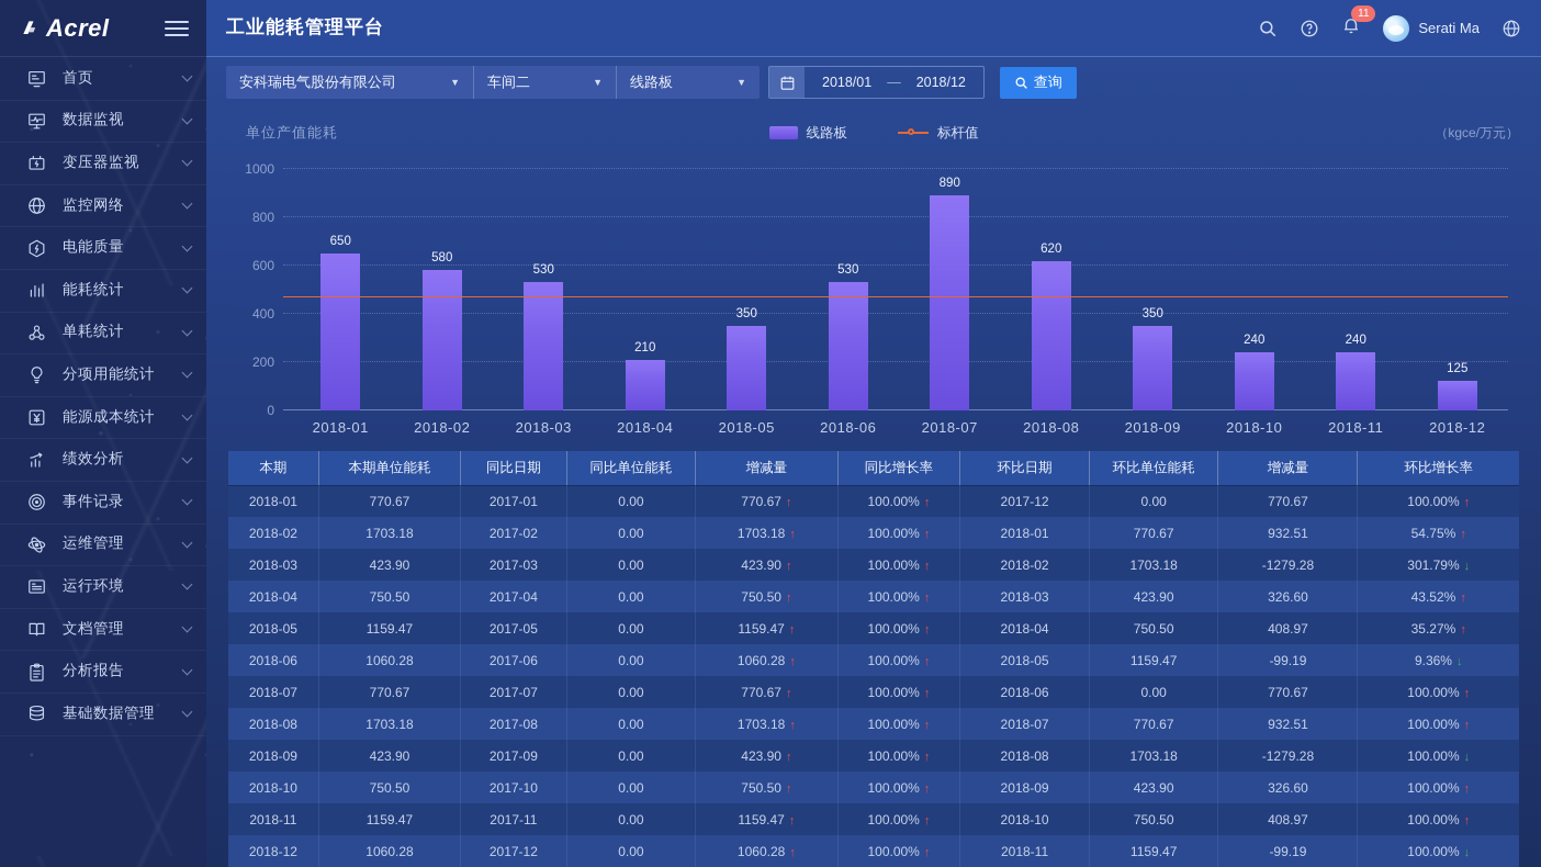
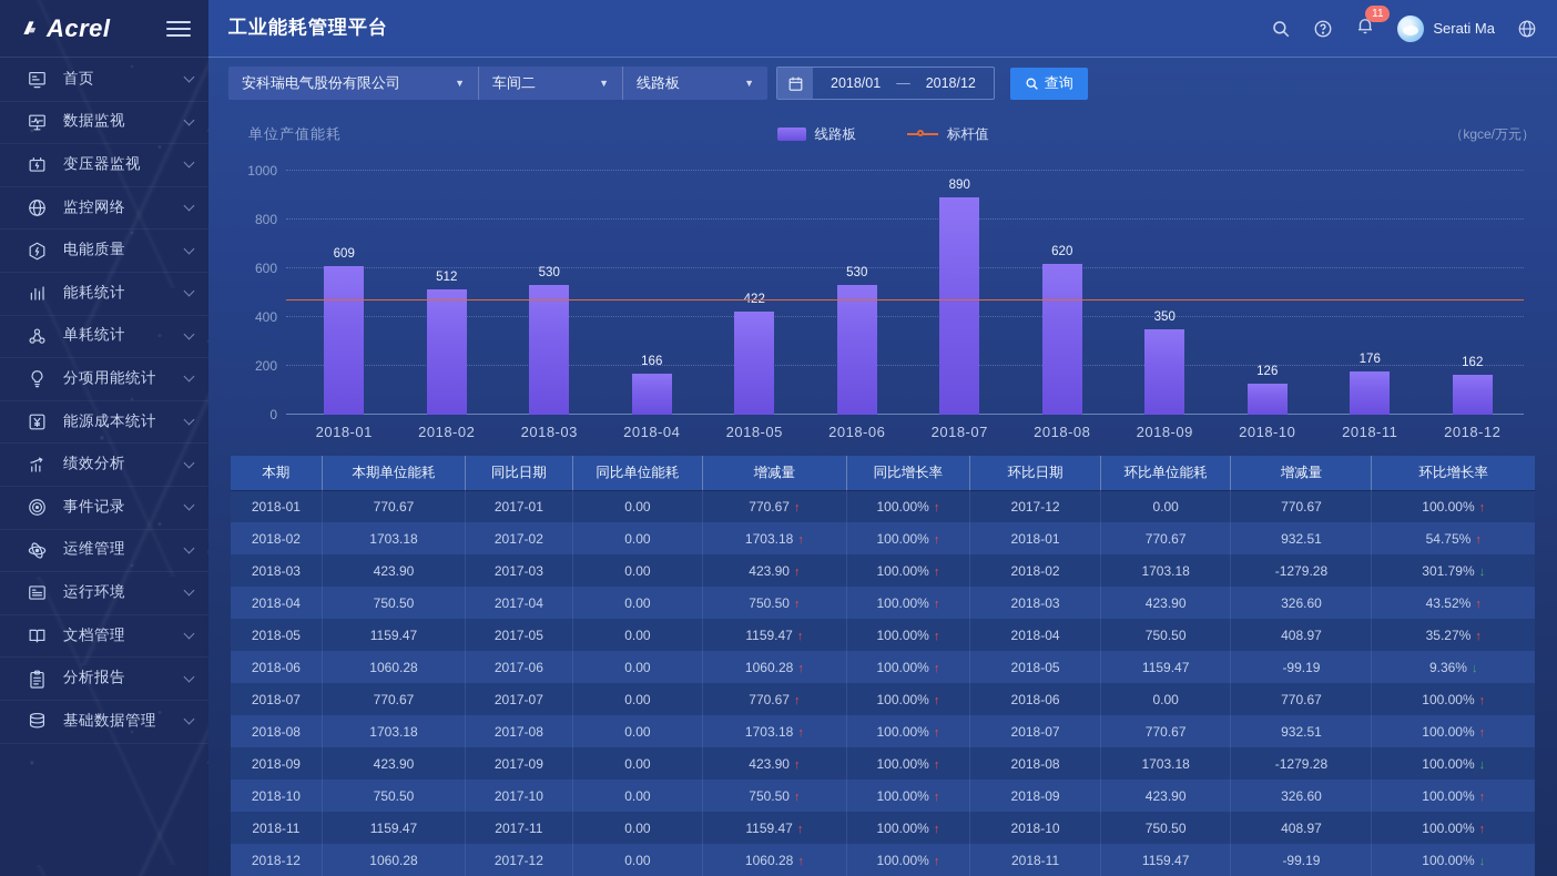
2018-01: 650 -> 609
2018-02: 580 -> 512
2018-04: 210 -> 166
2018-05: 350 -> 422
2018-10: 240 -> 126
2018-11: 240 -> 176
2018-12: 125 -> 162
